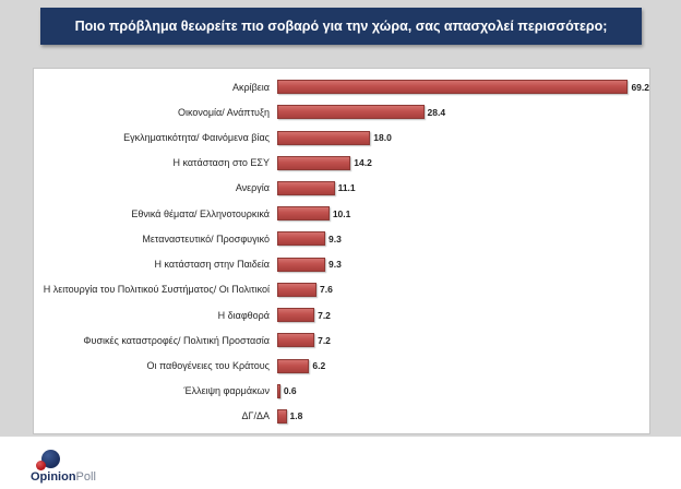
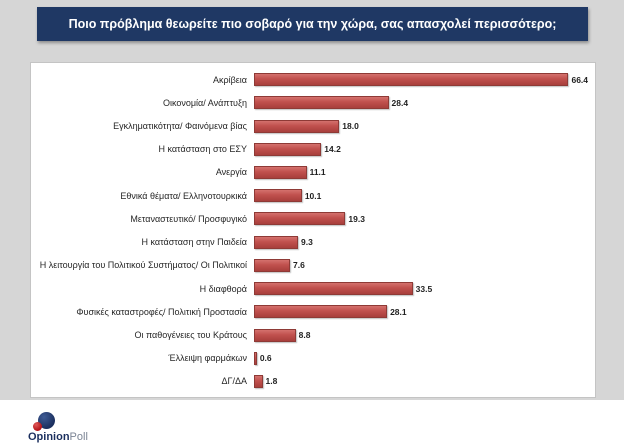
Ακρίβεια: 69.2 -> 66.4
Μεταναστευτικό/ Προσφυγικό: 9.3 -> 19.3
Η διαφθορά: 7.2 -> 33.5
Φυσικές καταστροφές/ Πολιτική Προστασία: 7.2 -> 28.1
Οι παθογένειες του Κράτους: 6.2 -> 8.8
